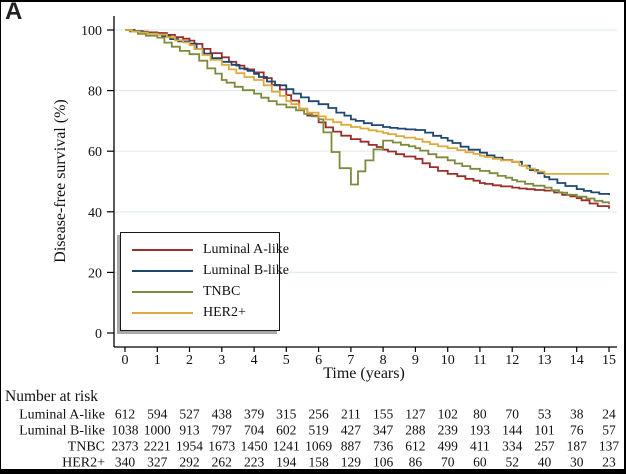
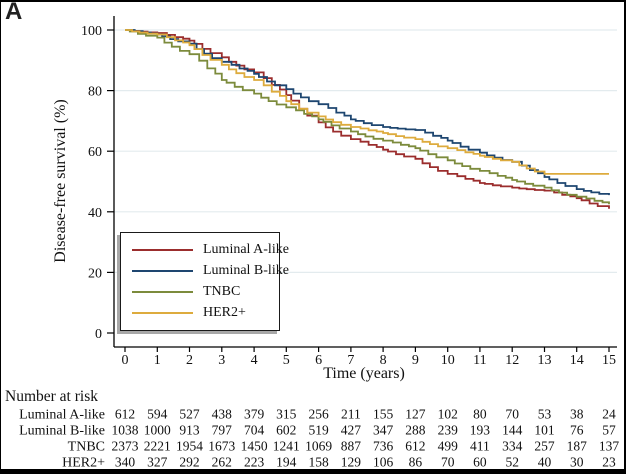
TNBC/7: 49 -> 66
